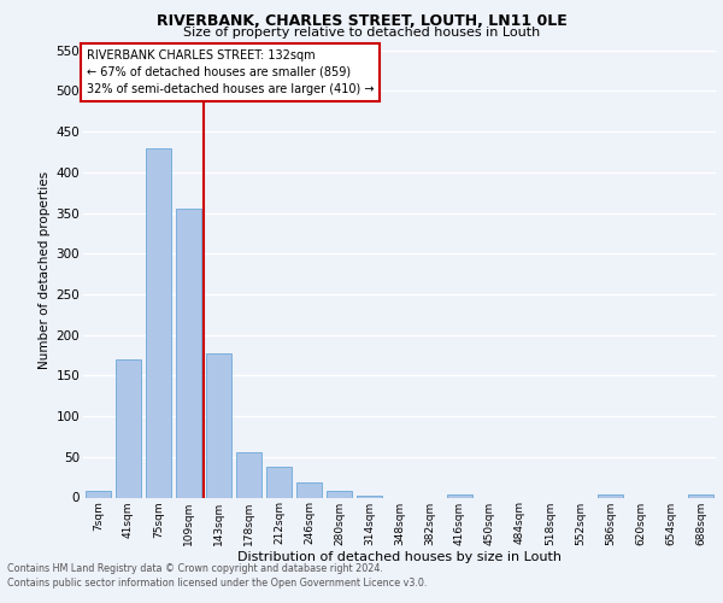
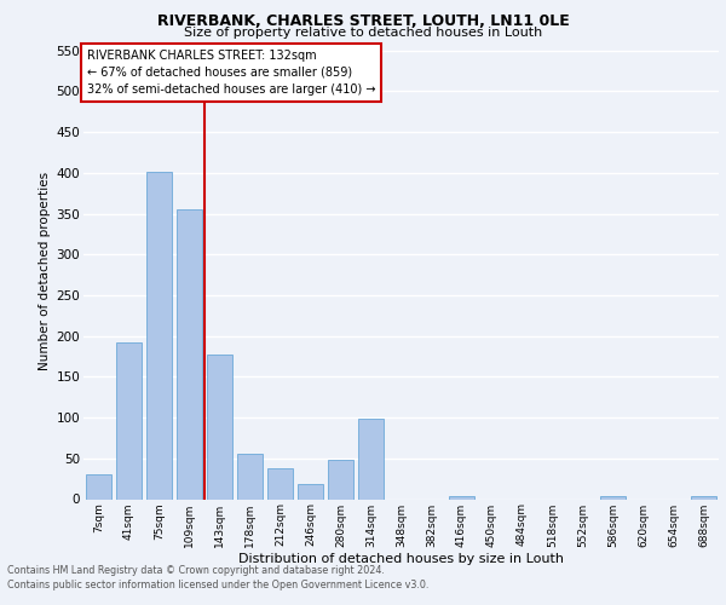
7sqm: 8 -> 30
41sqm: 170 -> 192
75sqm: 430 -> 402
280sqm: 8 -> 48
314sqm: 2 -> 98
